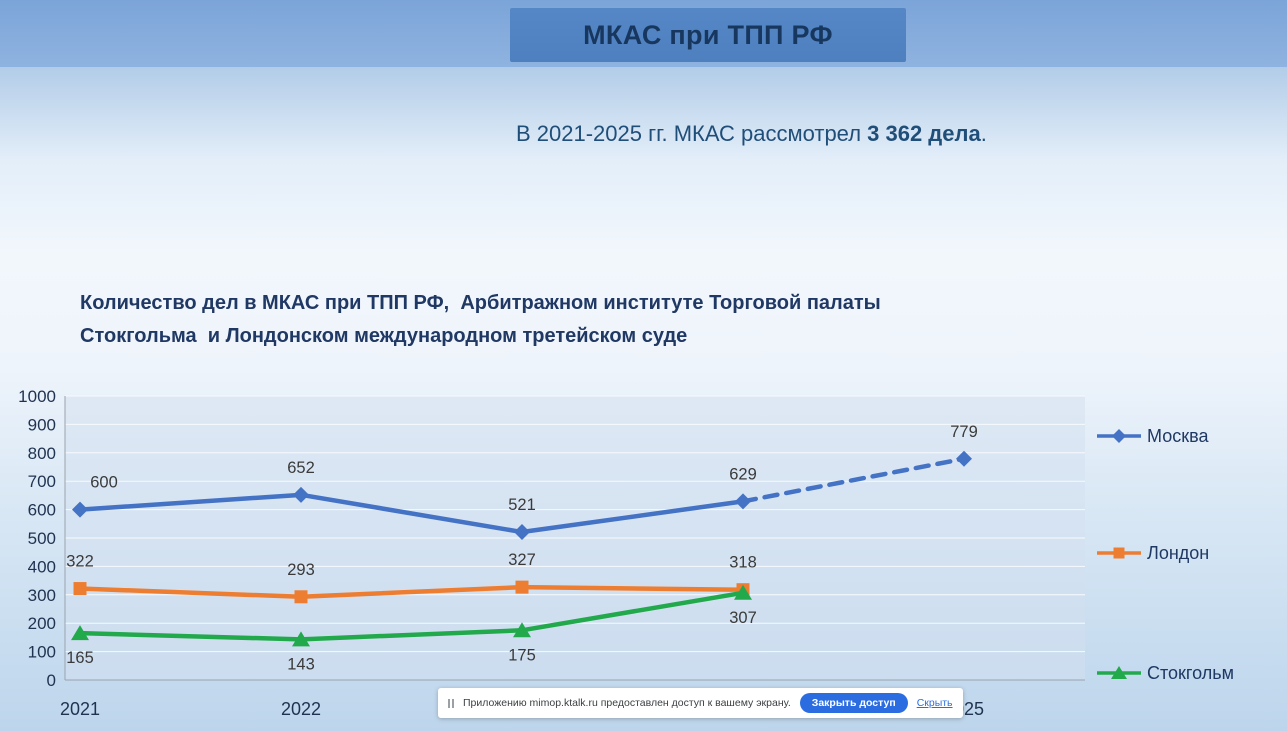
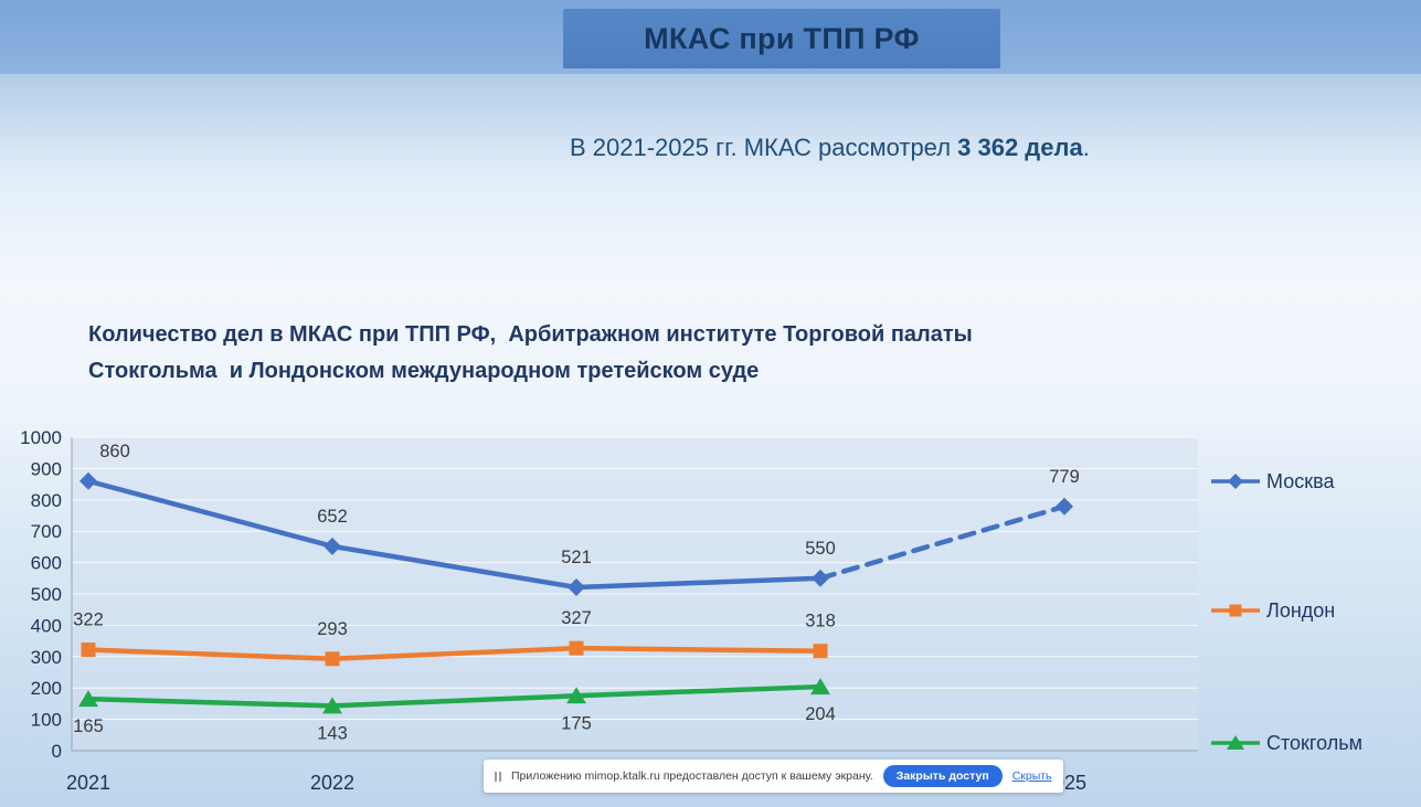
Москва/2021: 600 -> 860
Москва/2024: 629 -> 550
Стокгольм/2024: 307 -> 204
